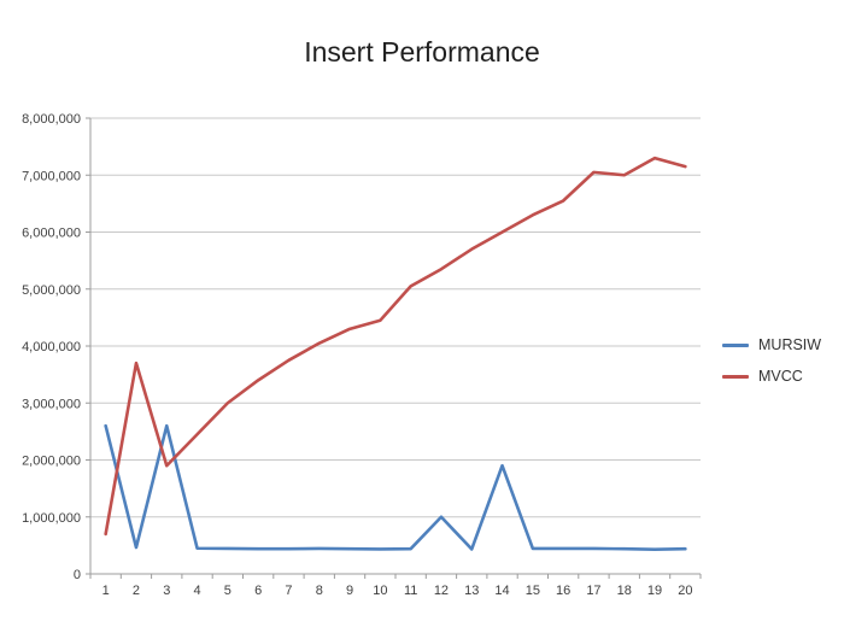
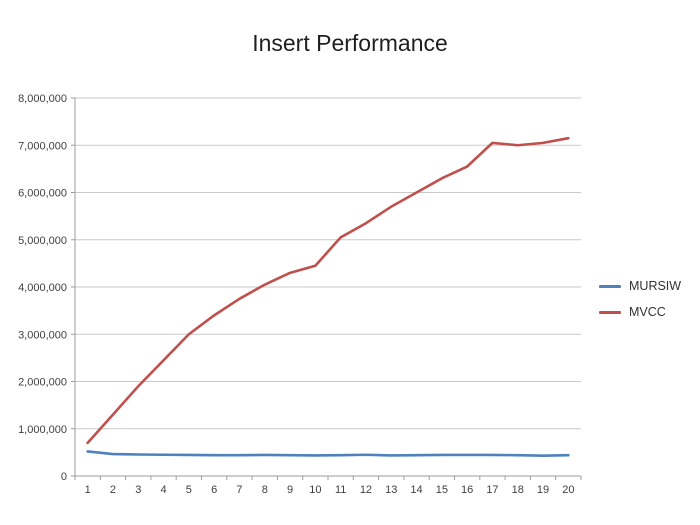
MURSIW/1: 2600000 -> 500000
MVCC/2: 3700000 -> 1300000
MURSIW/3: 2600000 -> 500000
MURSIW/12: 1000000 -> 400000
MURSIW/14: 1900000 -> 400000
MVCC/19: 7300000 -> 7000000
